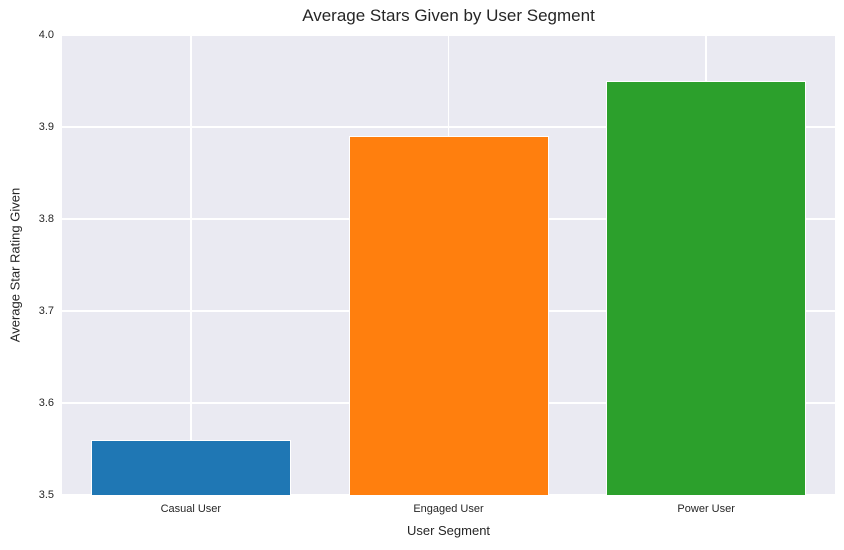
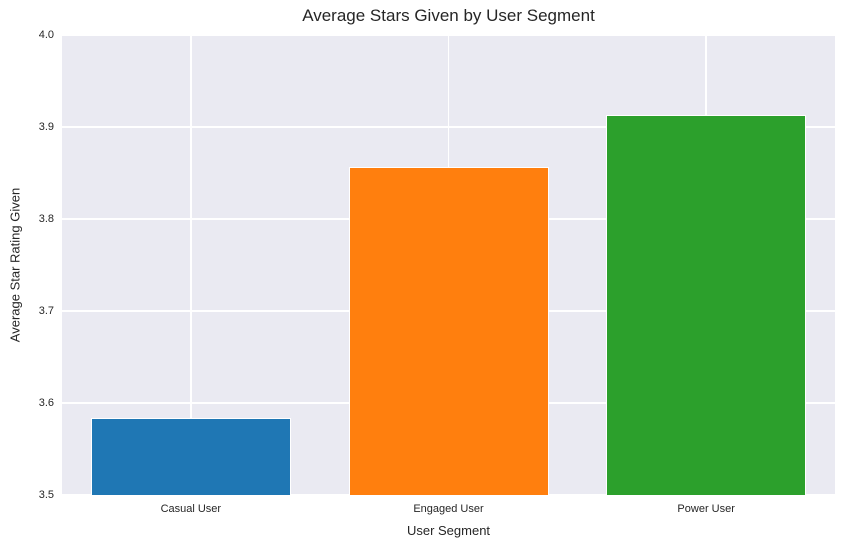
Casual User: 3.56 -> 3.58
Engaged User: 3.89 -> 3.86
Power User: 3.95 -> 3.91
